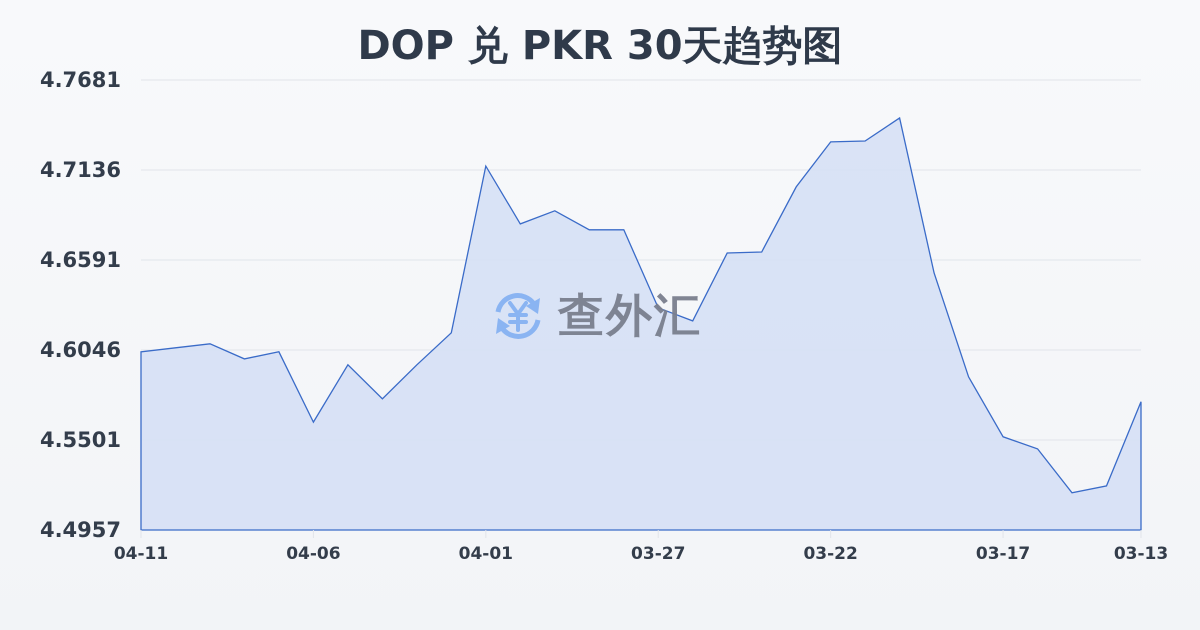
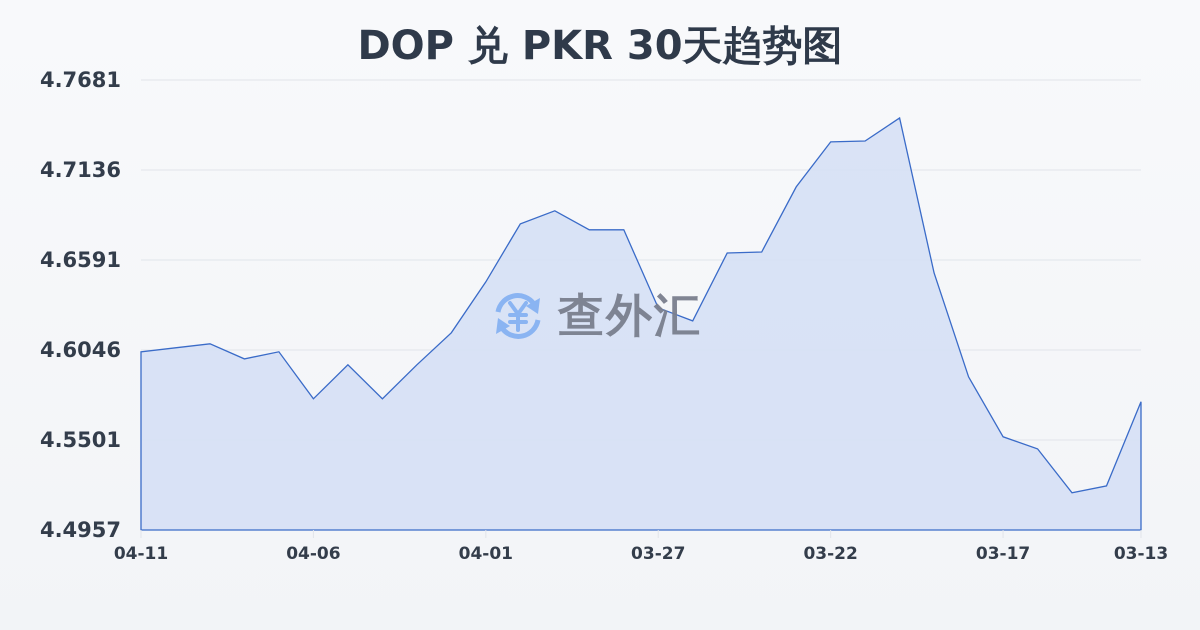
04-06: 4.561 -> 4.575
04-01: 4.716 -> 4.646
